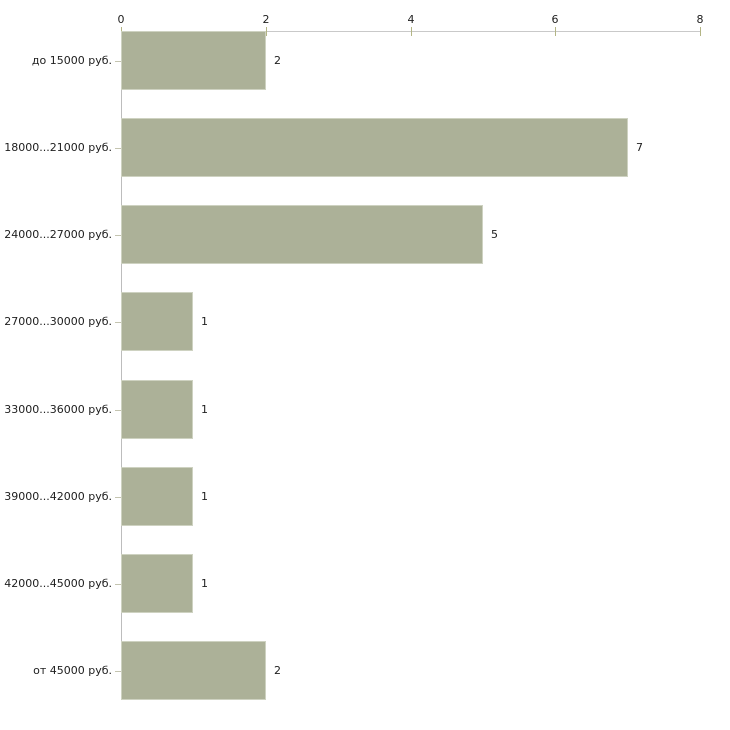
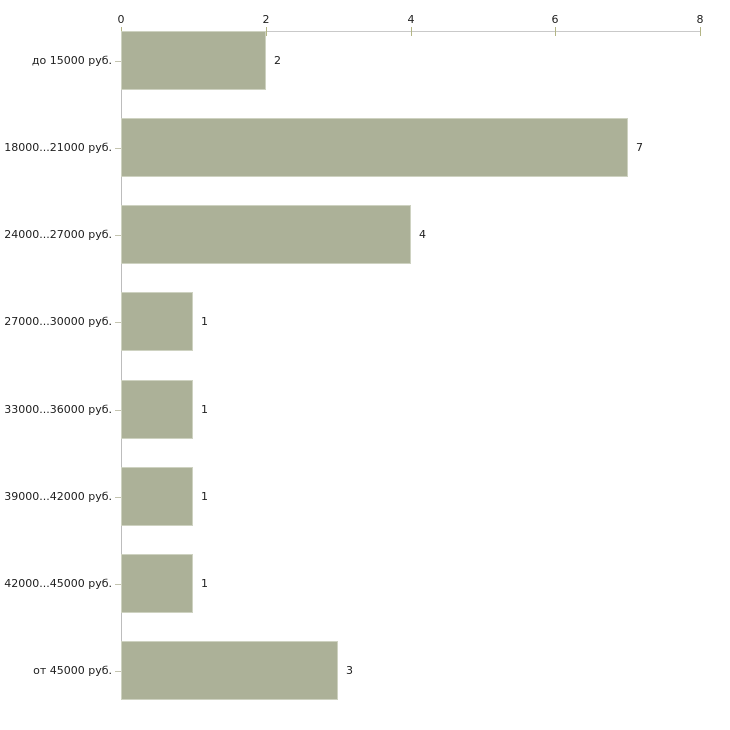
24000...27000 руб.: 5 -> 4
от 45000 руб.: 2 -> 3
